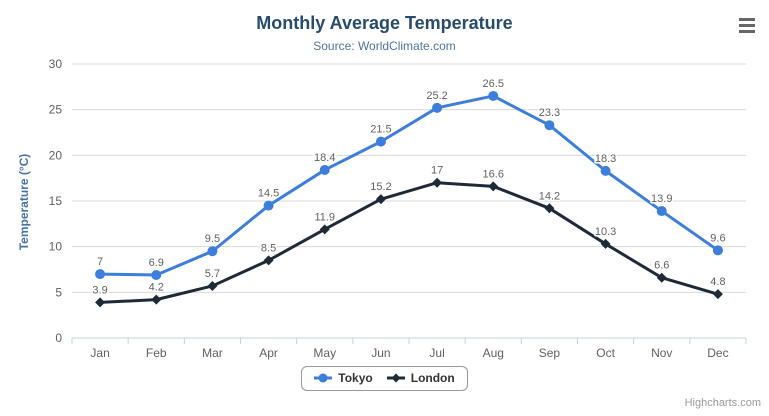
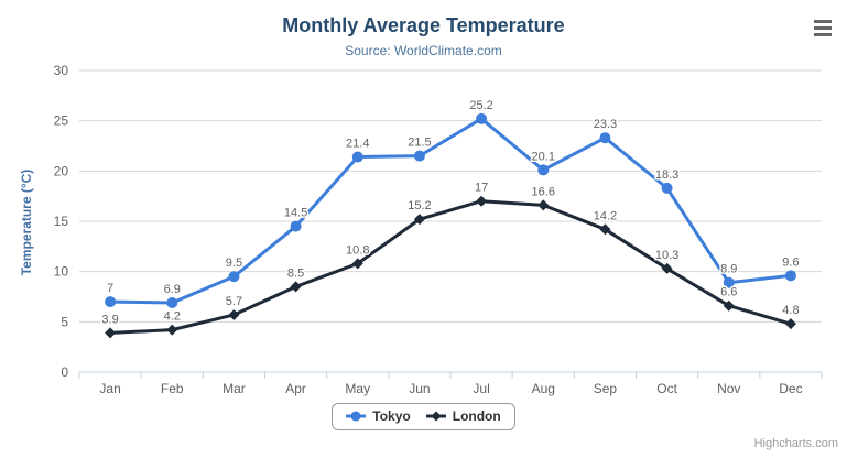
Tokyo/May: 18.4 -> 21.4
London/May: 11.9 -> 10.8
Tokyo/Aug: 26.5 -> 20.1
Tokyo/Nov: 13.9 -> 8.9
